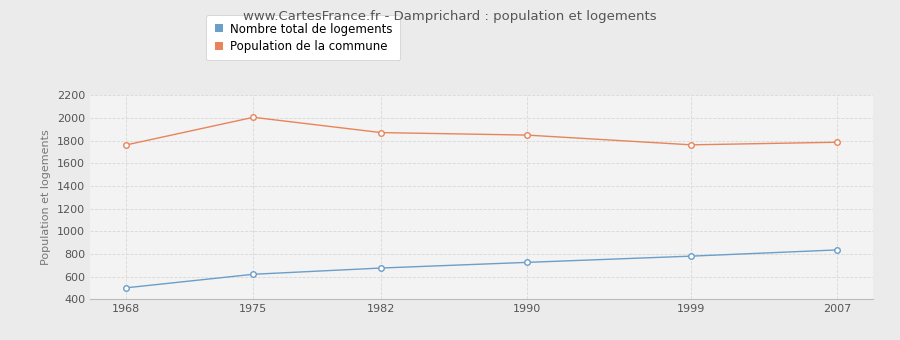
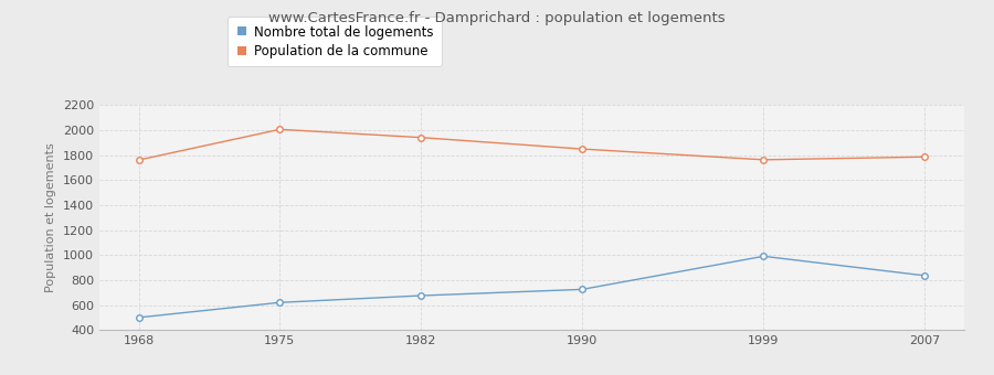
Population de la commune/1982: 1870 -> 1940
Nombre total de logements/1999: 780 -> 990
